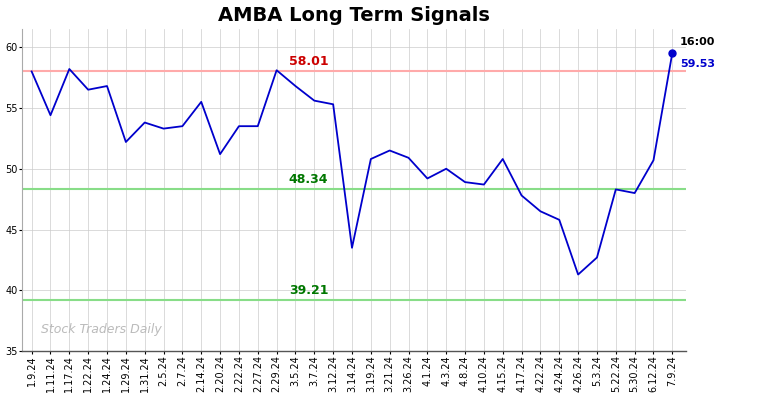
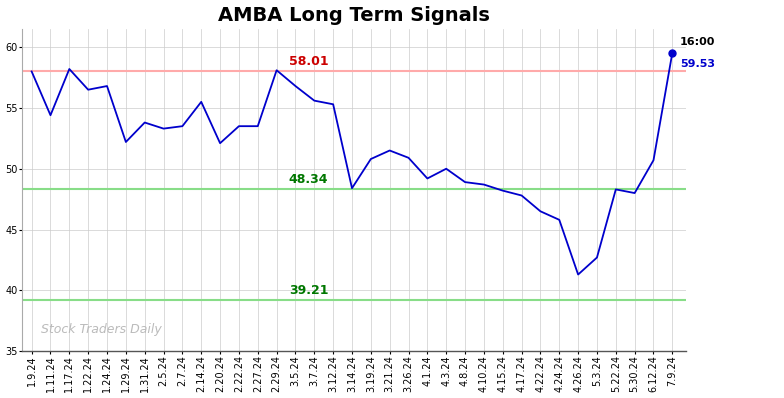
2.20.24: 51.2 -> 52.1
3.14.24: 43.5 -> 48.4
4.15.24: 50.8 -> 48.2
